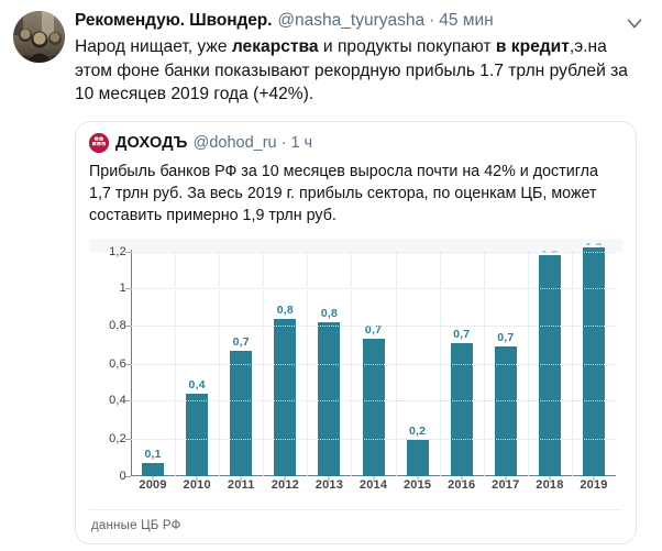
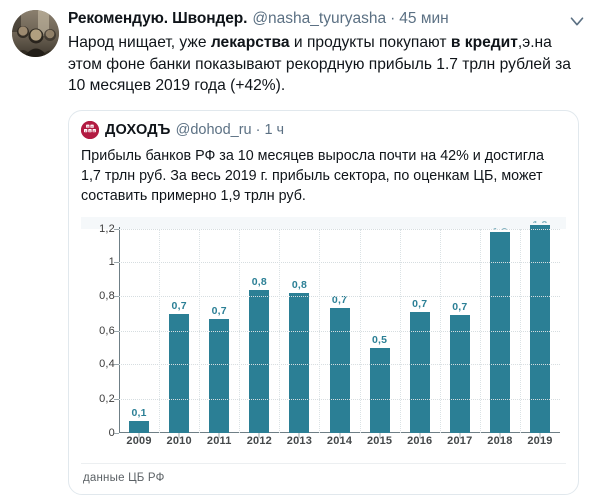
2010: 0,4 -> 0,7
2015: 0,2 -> 0,5
